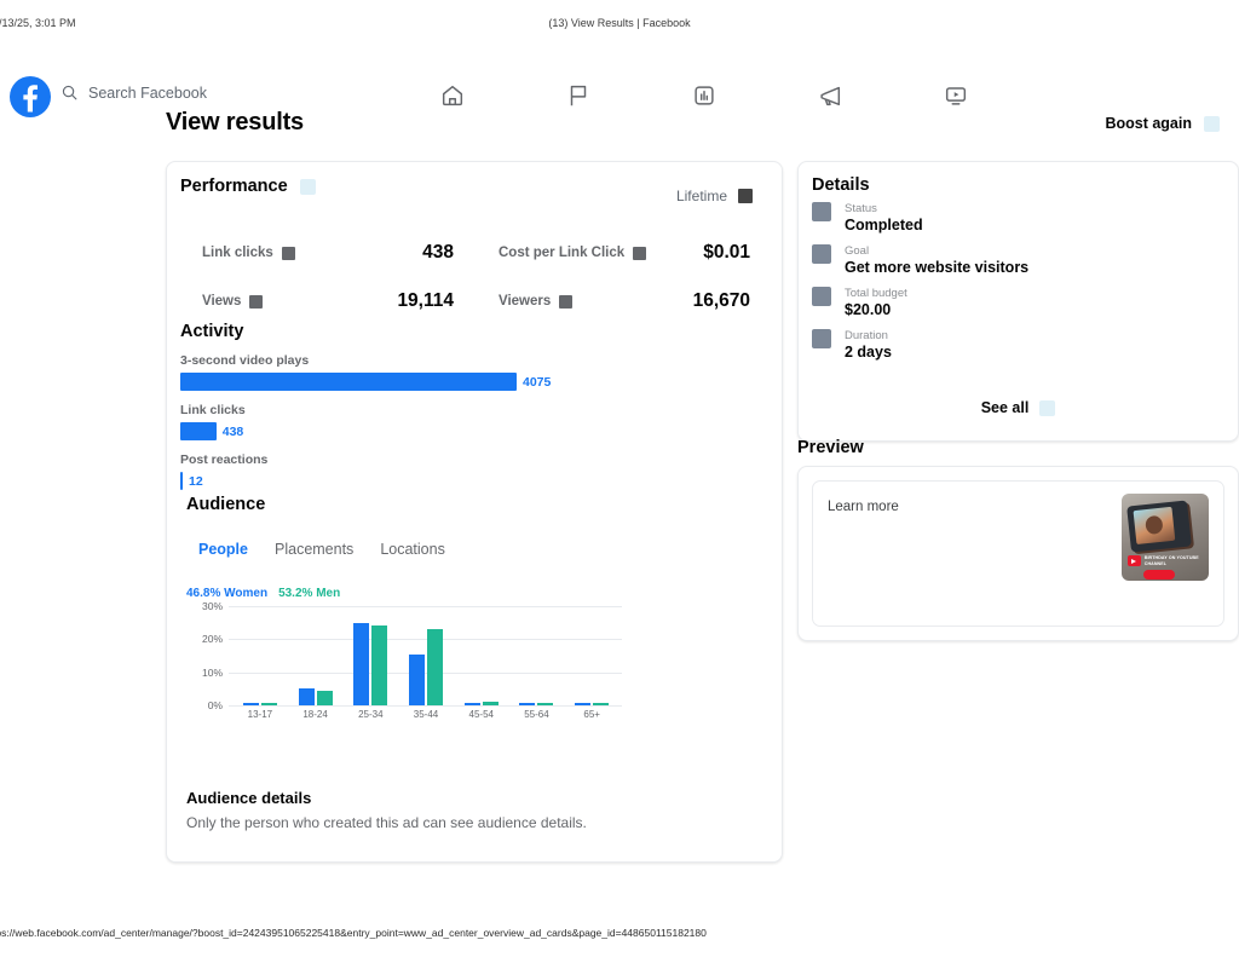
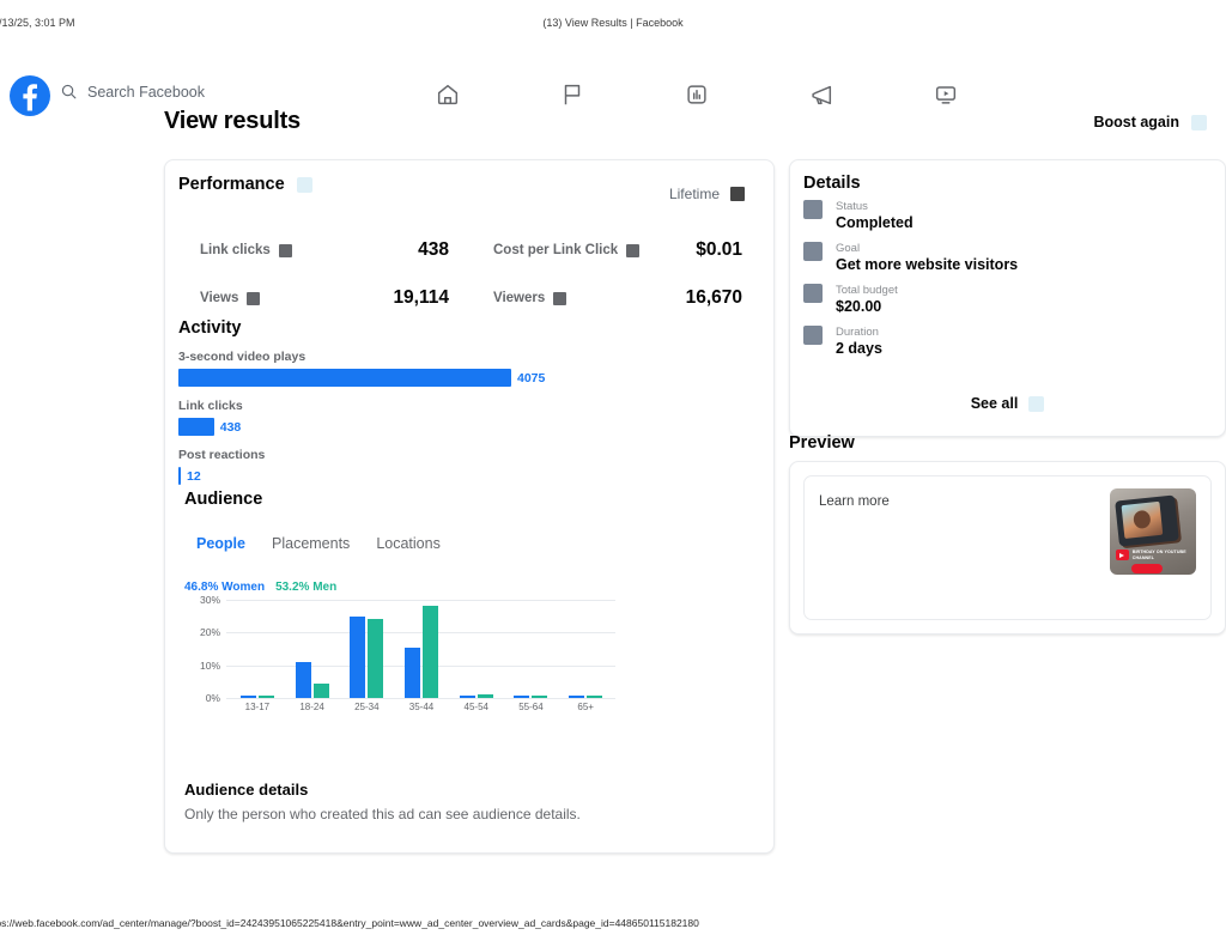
46.8% Women/18-24: 5% -> 11%
53.2% Men/35-44: 23% -> 28%
